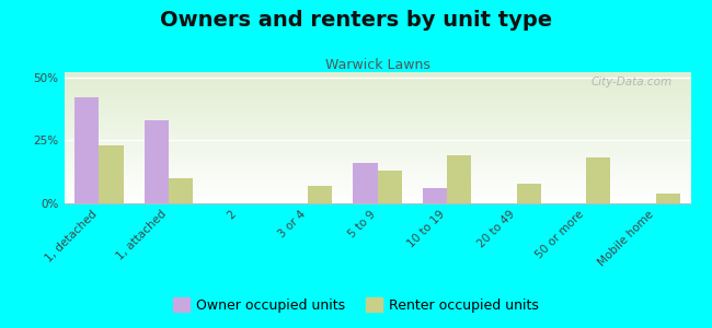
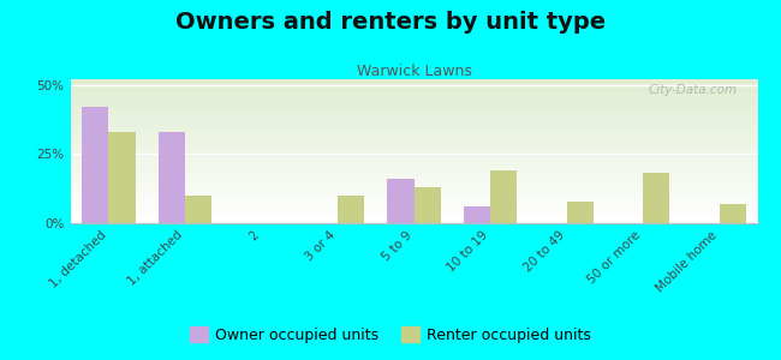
Renter occupied units/1, detached: 23% -> 33%
Renter occupied units/3 or 4: 7% -> 10%
Renter occupied units/Mobile home: 4% -> 7%
